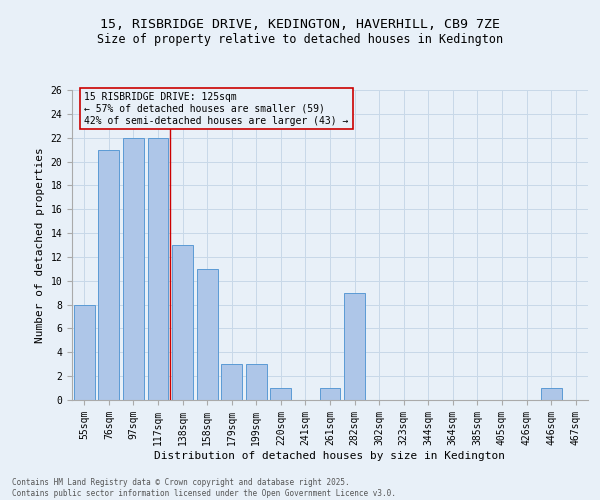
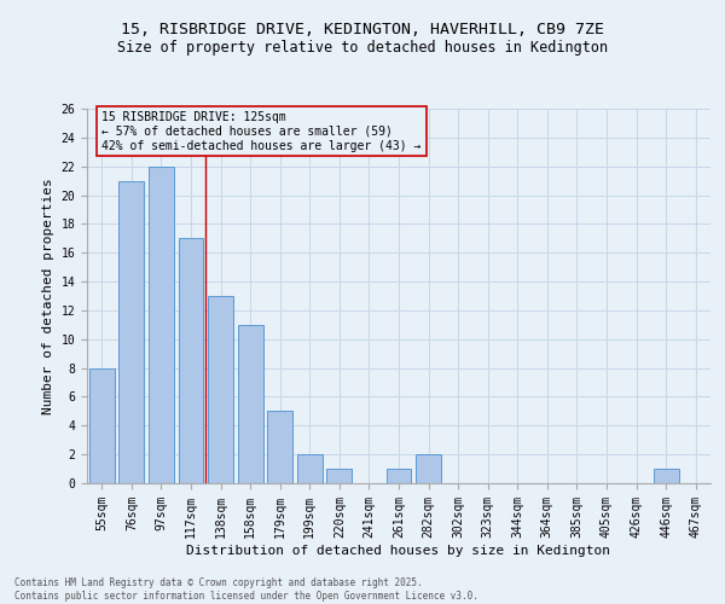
117sqm: 22 -> 17
179sqm: 3 -> 5
199sqm: 3 -> 2
282sqm: 9 -> 2
